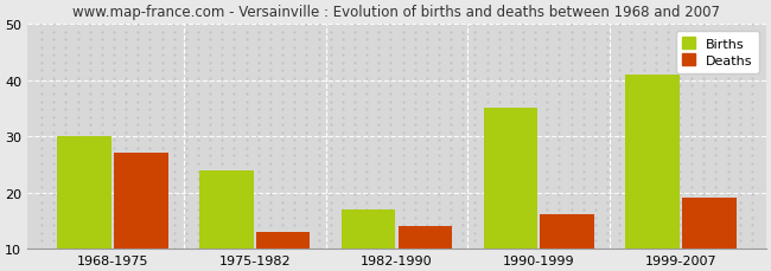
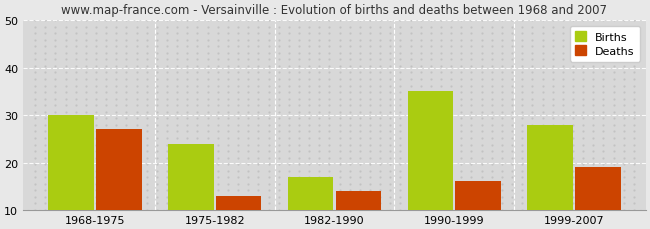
Births/1999-2007: 41 -> 28
